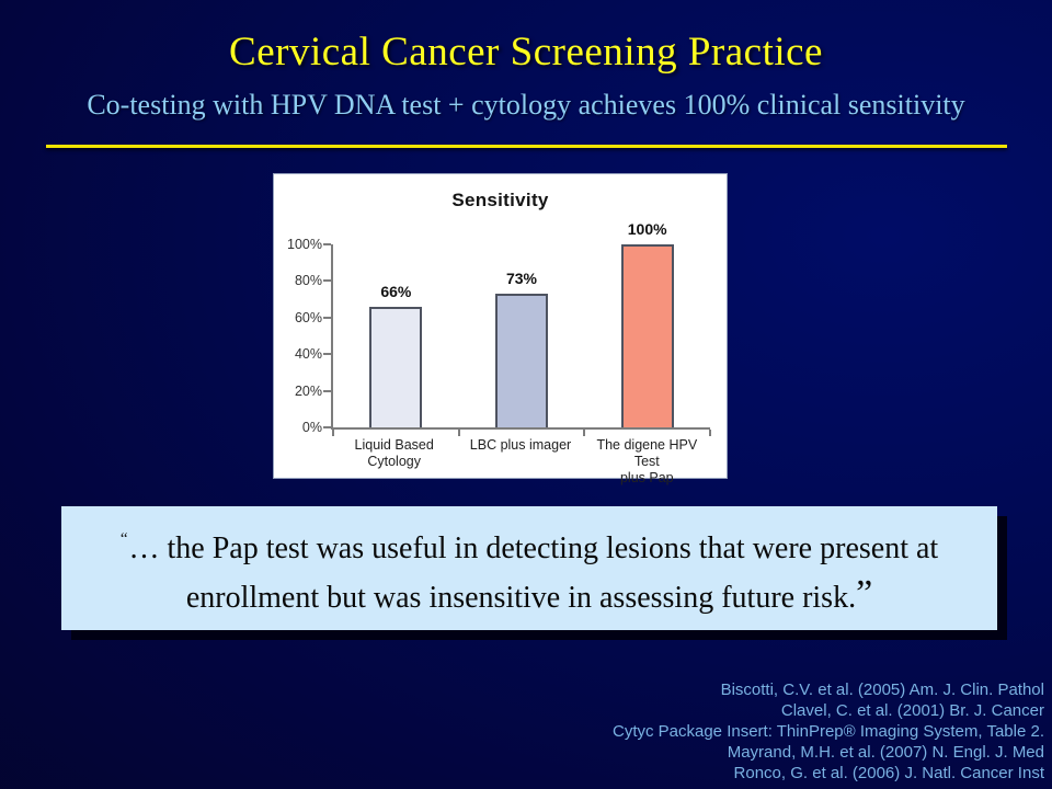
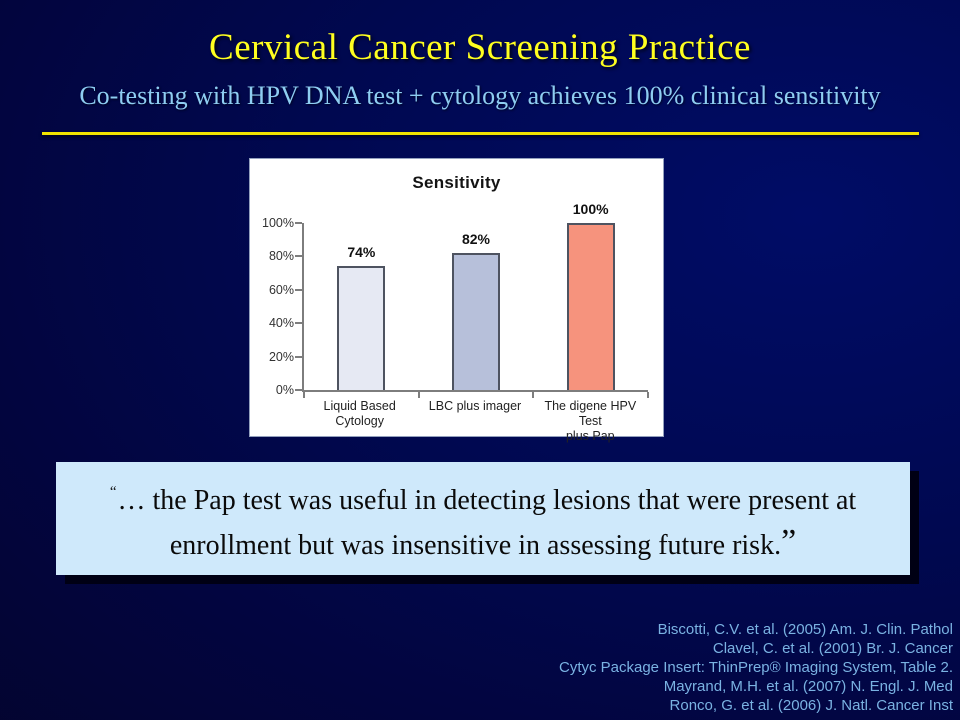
Liquid Based Cytology: 66% -> 74%
LBC plus imager: 73% -> 82%
